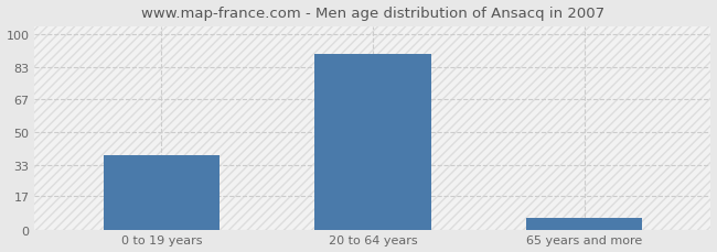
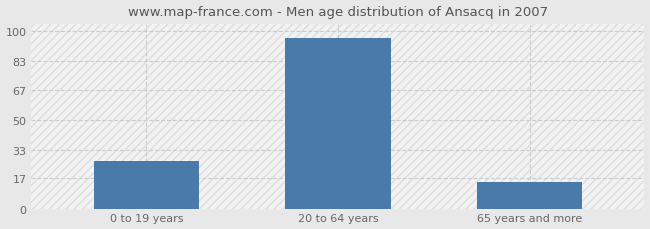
0 to 19 years: 38 -> 27
20 to 64 years: 90 -> 96
65 years and more: 6 -> 15
